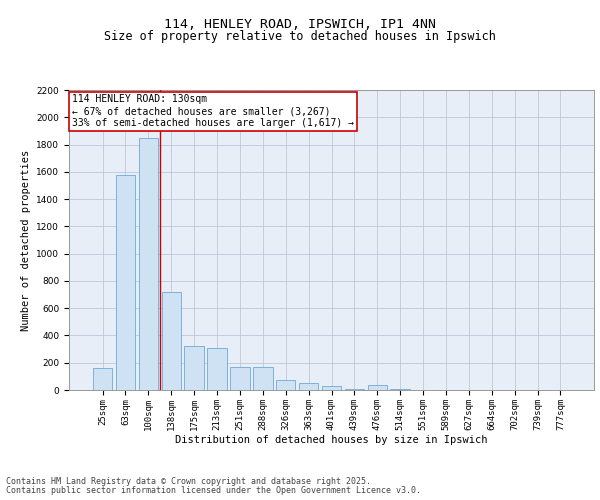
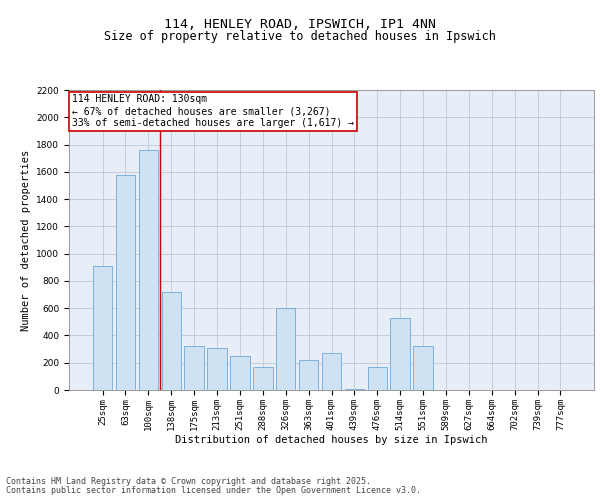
25sqm: 160 -> 910
100sqm: 1850 -> 1760
251sqm: 170 -> 250
326sqm: 80 -> 600
363sqm: 60 -> 220
401sqm: 30 -> 270
476sqm: 40 -> 170
514sqm: 0 -> 530
551sqm: 0 -> 320
